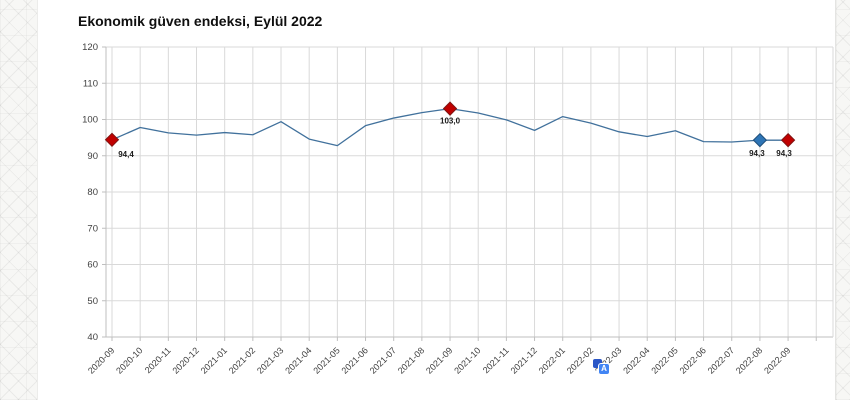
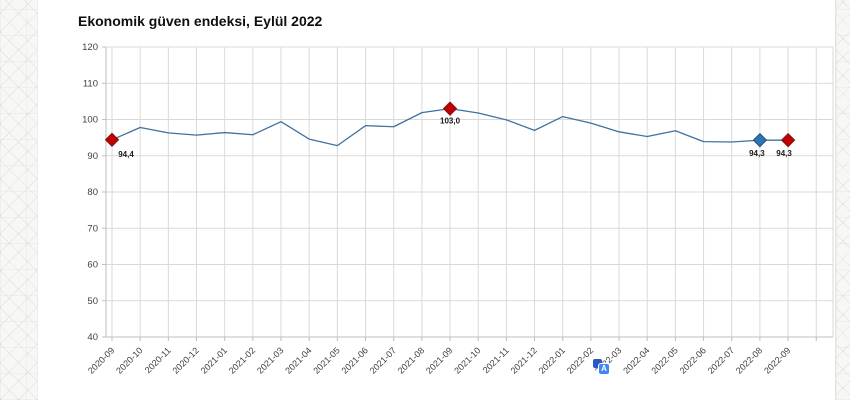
2021-07: 100 -> 98
